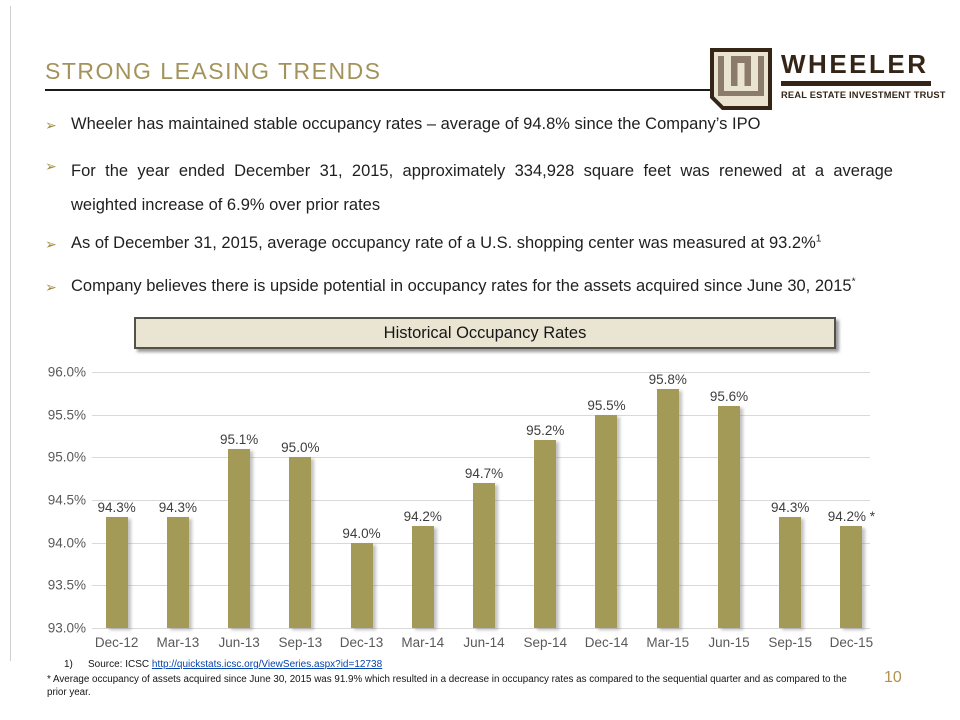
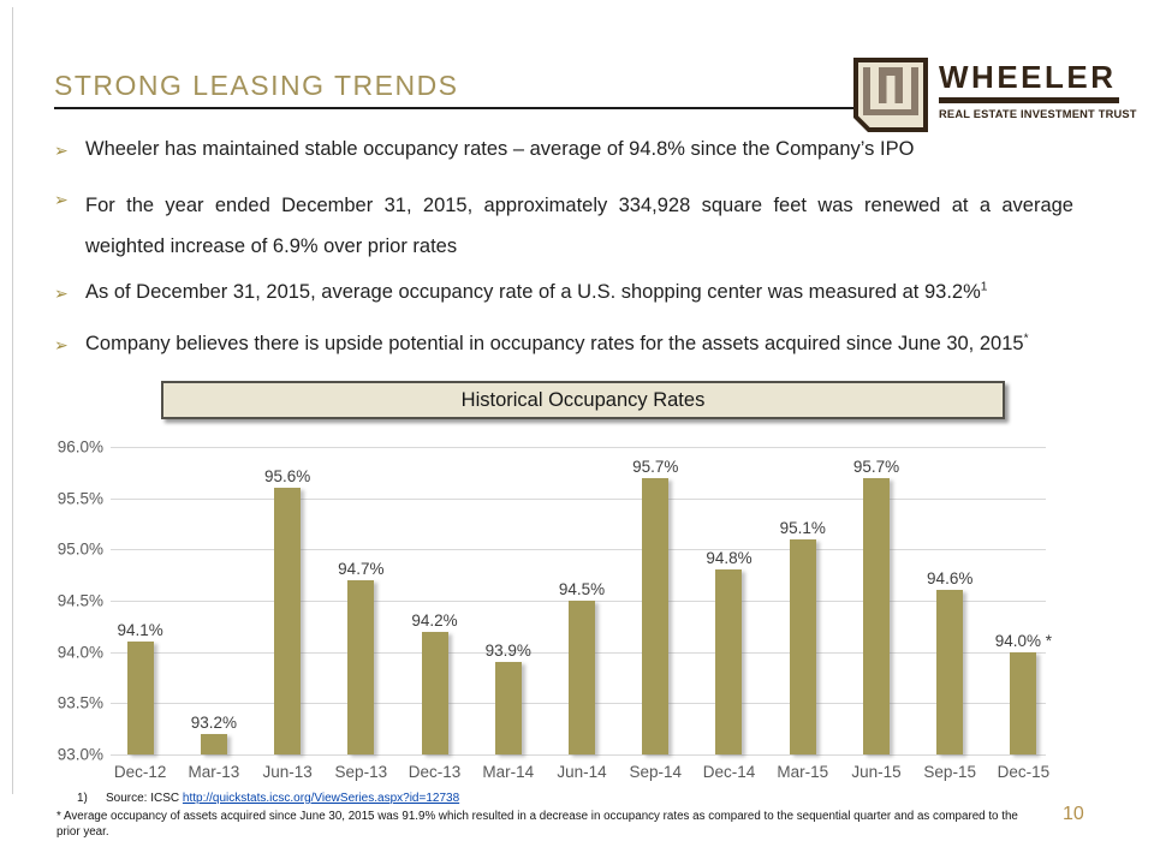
Dec-12: 94.3% -> 94.1%
Mar-13: 94.3% -> 93.2%
Jun-13: 95.1% -> 95.6%
Sep-13: 95.0% -> 94.7%
Dec-13: 94.0% -> 94.2%
Mar-14: 94.2% -> 93.9%
Jun-14: 94.7% -> 94.5%
Sep-14: 95.2% -> 95.7%
Dec-14: 95.5% -> 94.8%
Mar-15: 95.8% -> 95.1%
Jun-15: 95.6% -> 95.7%
Sep-15: 94.3% -> 94.6%
Dec-15: 94.2% -> 94.0%
